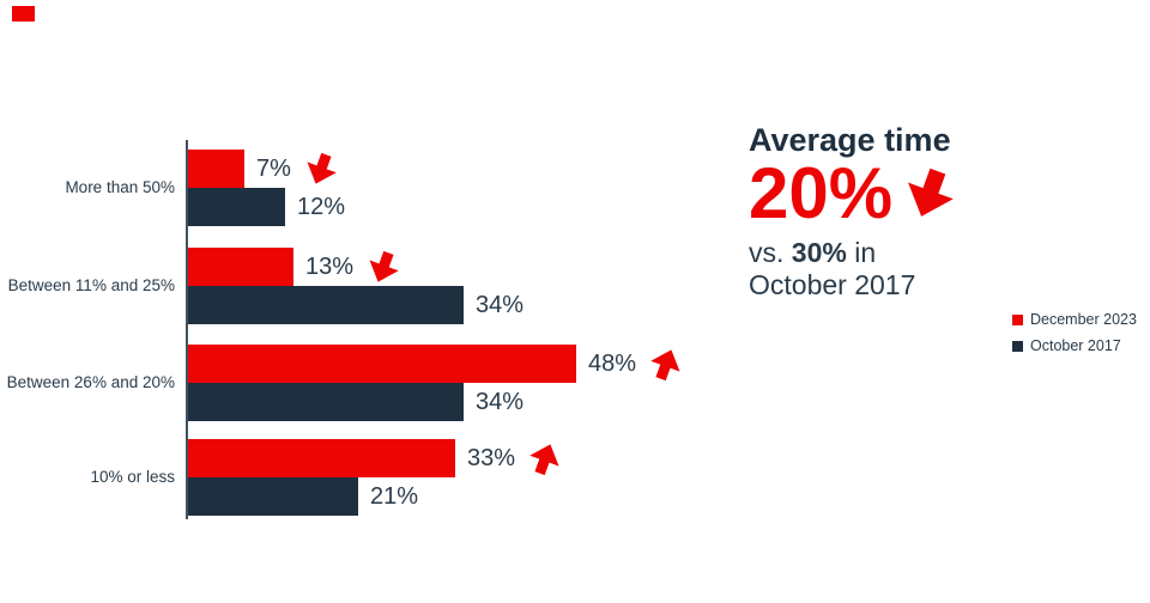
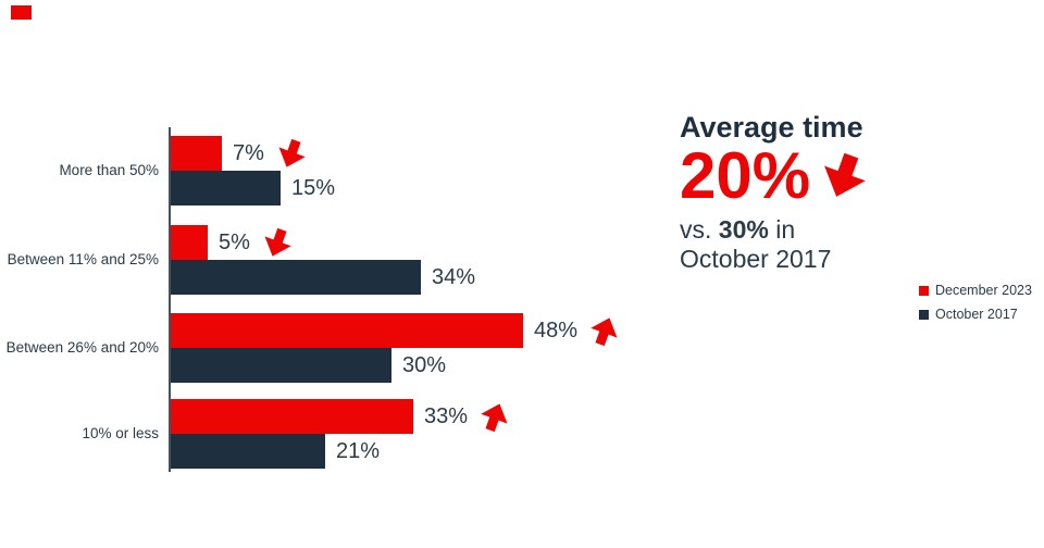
October 2017/More than 50%: 12% -> 15%
December 2023/Between 11% and 25%: 13% -> 5%
October 2017/Between 26% and 20%: 34% -> 30%
